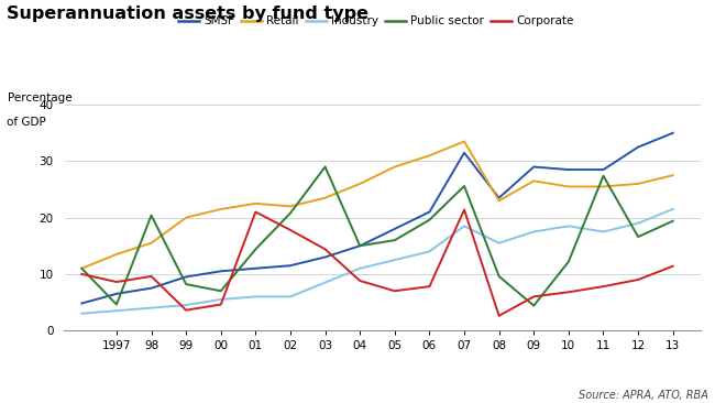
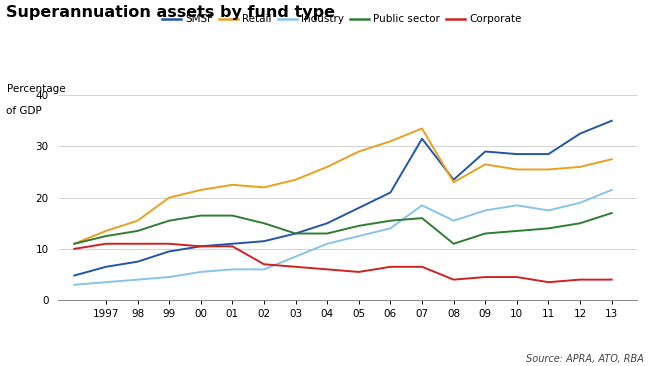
Public sector/1997: 4.6 -> 12.5
Corporate/1997: 8.6 -> 11.0
Public sector/98: 20.4 -> 13.5
Corporate/98: 9.6 -> 11.0
Public sector/99: 8.2 -> 15.5
Corporate/99: 3.6 -> 11.0
Public sector/00: 7.0 -> 16.5
Corporate/00: 4.6 -> 10.5
Public sector/01: 14.4 -> 16.5
Corporate/01: 21.0 -> 10.5
Public sector/02: 20.8 -> 15.0
Corporate/02: 17.8 -> 7.0
Public sector/03: 29.0 -> 13.0
Corporate/03: 14.4 -> 6.5
Public sector/04: 15.0 -> 13.0
Corporate/04: 8.8 -> 6.0
Public sector/05: 16.0 -> 14.5
Corporate/05: 7.0 -> 5.5
Public sector/06: 19.6 -> 15.5
Corporate/06: 7.8 -> 6.5
Public sector/07: 25.6 -> 16.0
Corporate/07: 21.4 -> 6.5
Public sector/08: 9.6 -> 11.0
Corporate/08: 2.6 -> 4.0
Public sector/09: 4.4 -> 13.0
Corporate/09: 6.0 -> 4.5
Public sector/10: 12.2 -> 13.5
Corporate/10: 6.8 -> 4.5
Public sector/11: 27.4 -> 14.0
Corporate/11: 7.8 -> 3.5
Public sector/12: 16.6 -> 15.0
Corporate/12: 9.0 -> 4.0
Public sector/13: 19.4 -> 17.0
Corporate/13: 11.4 -> 4.0
